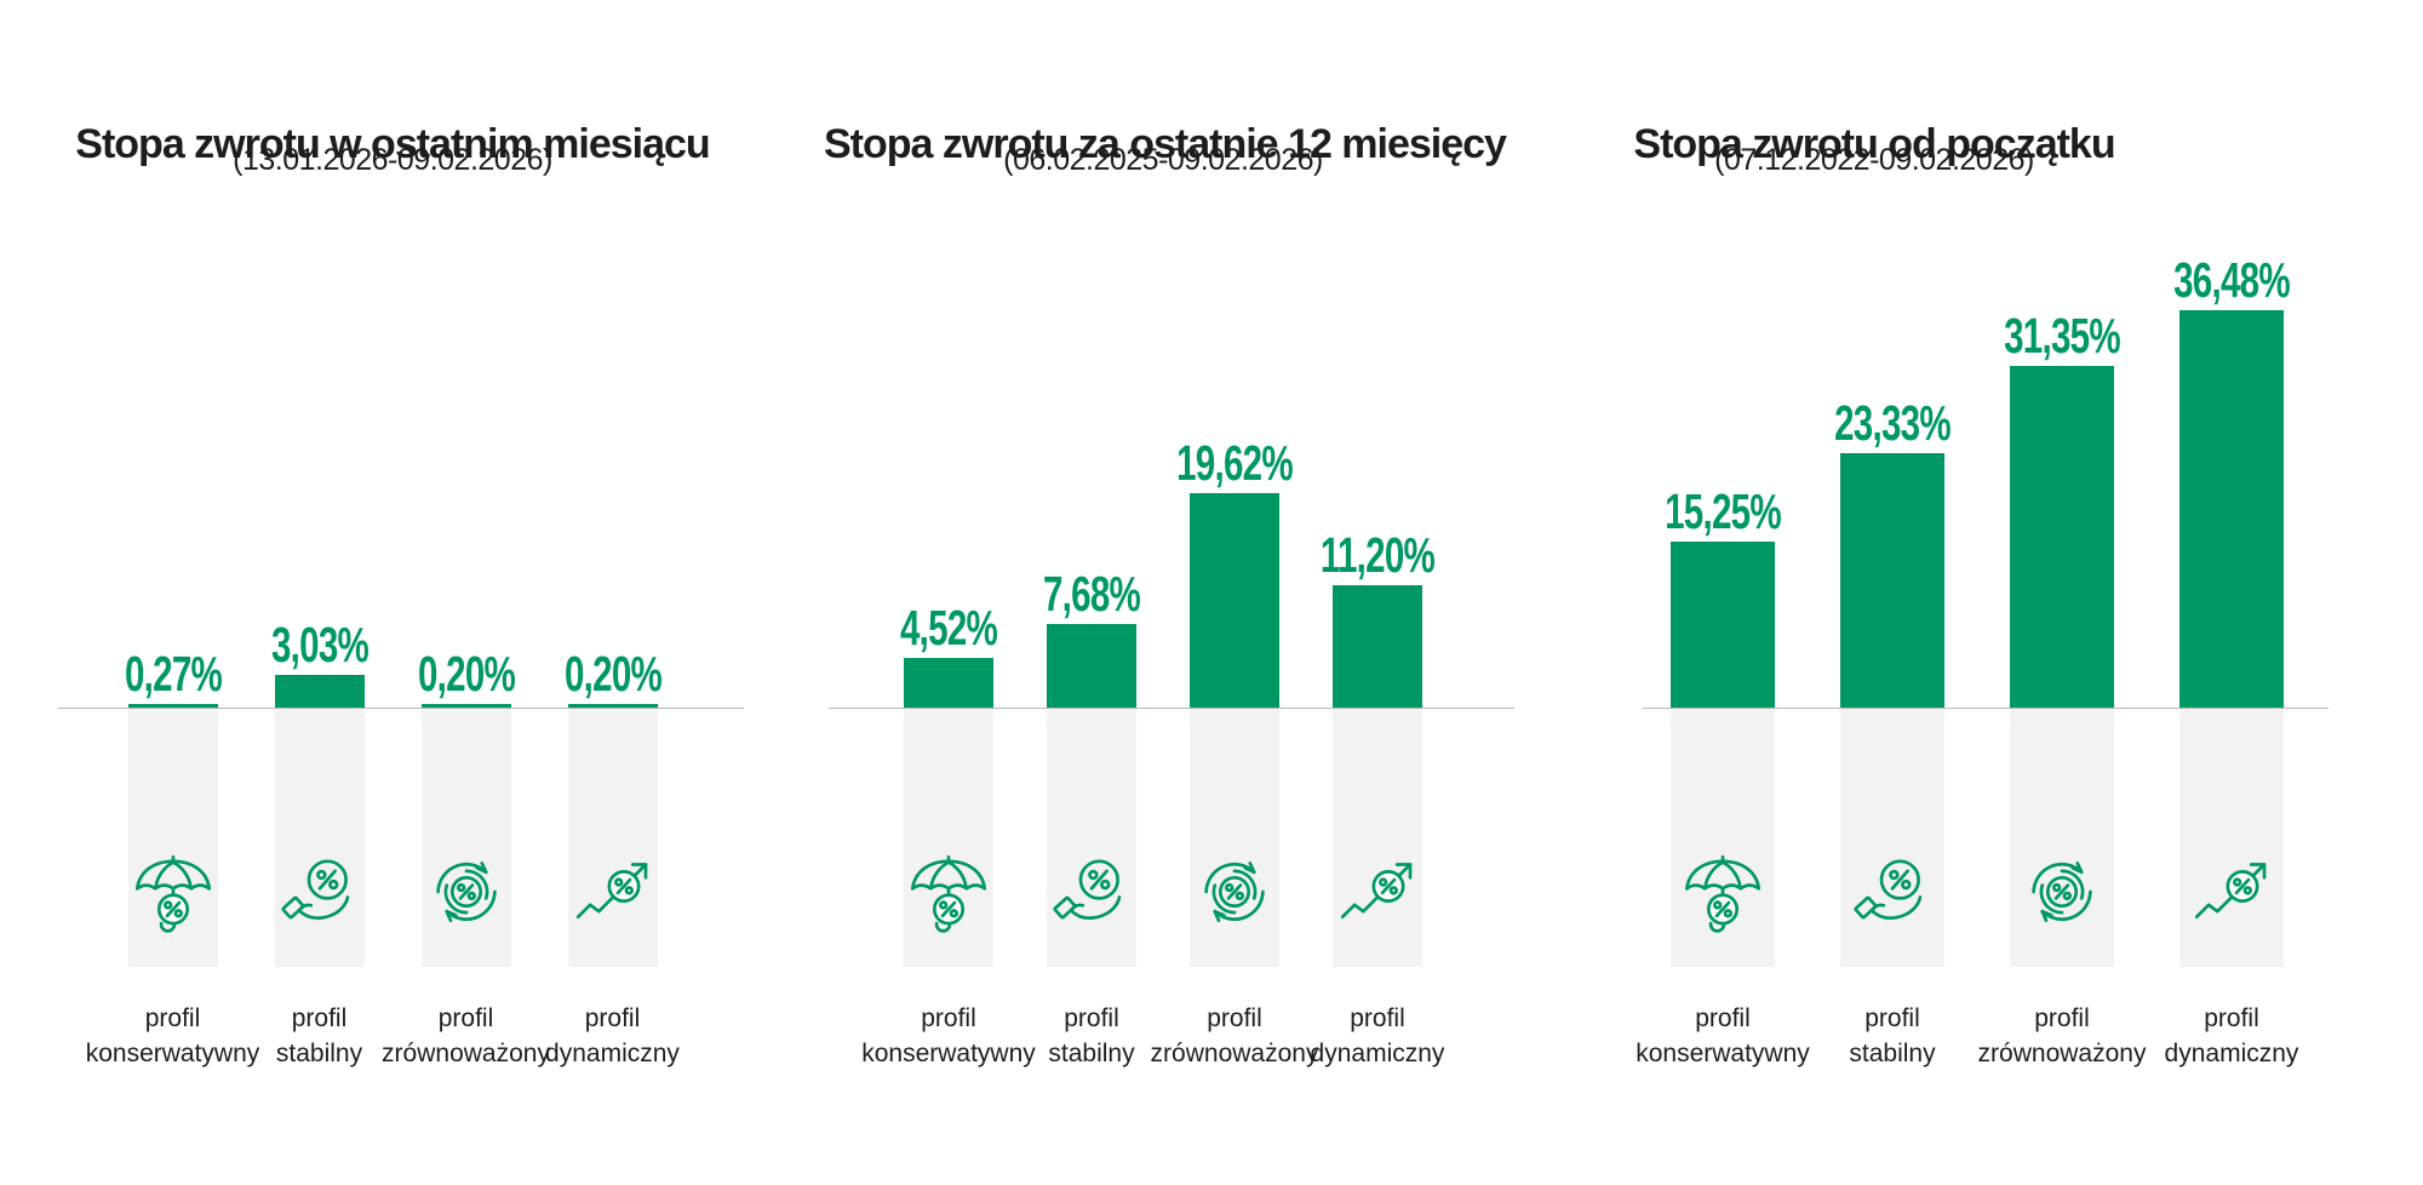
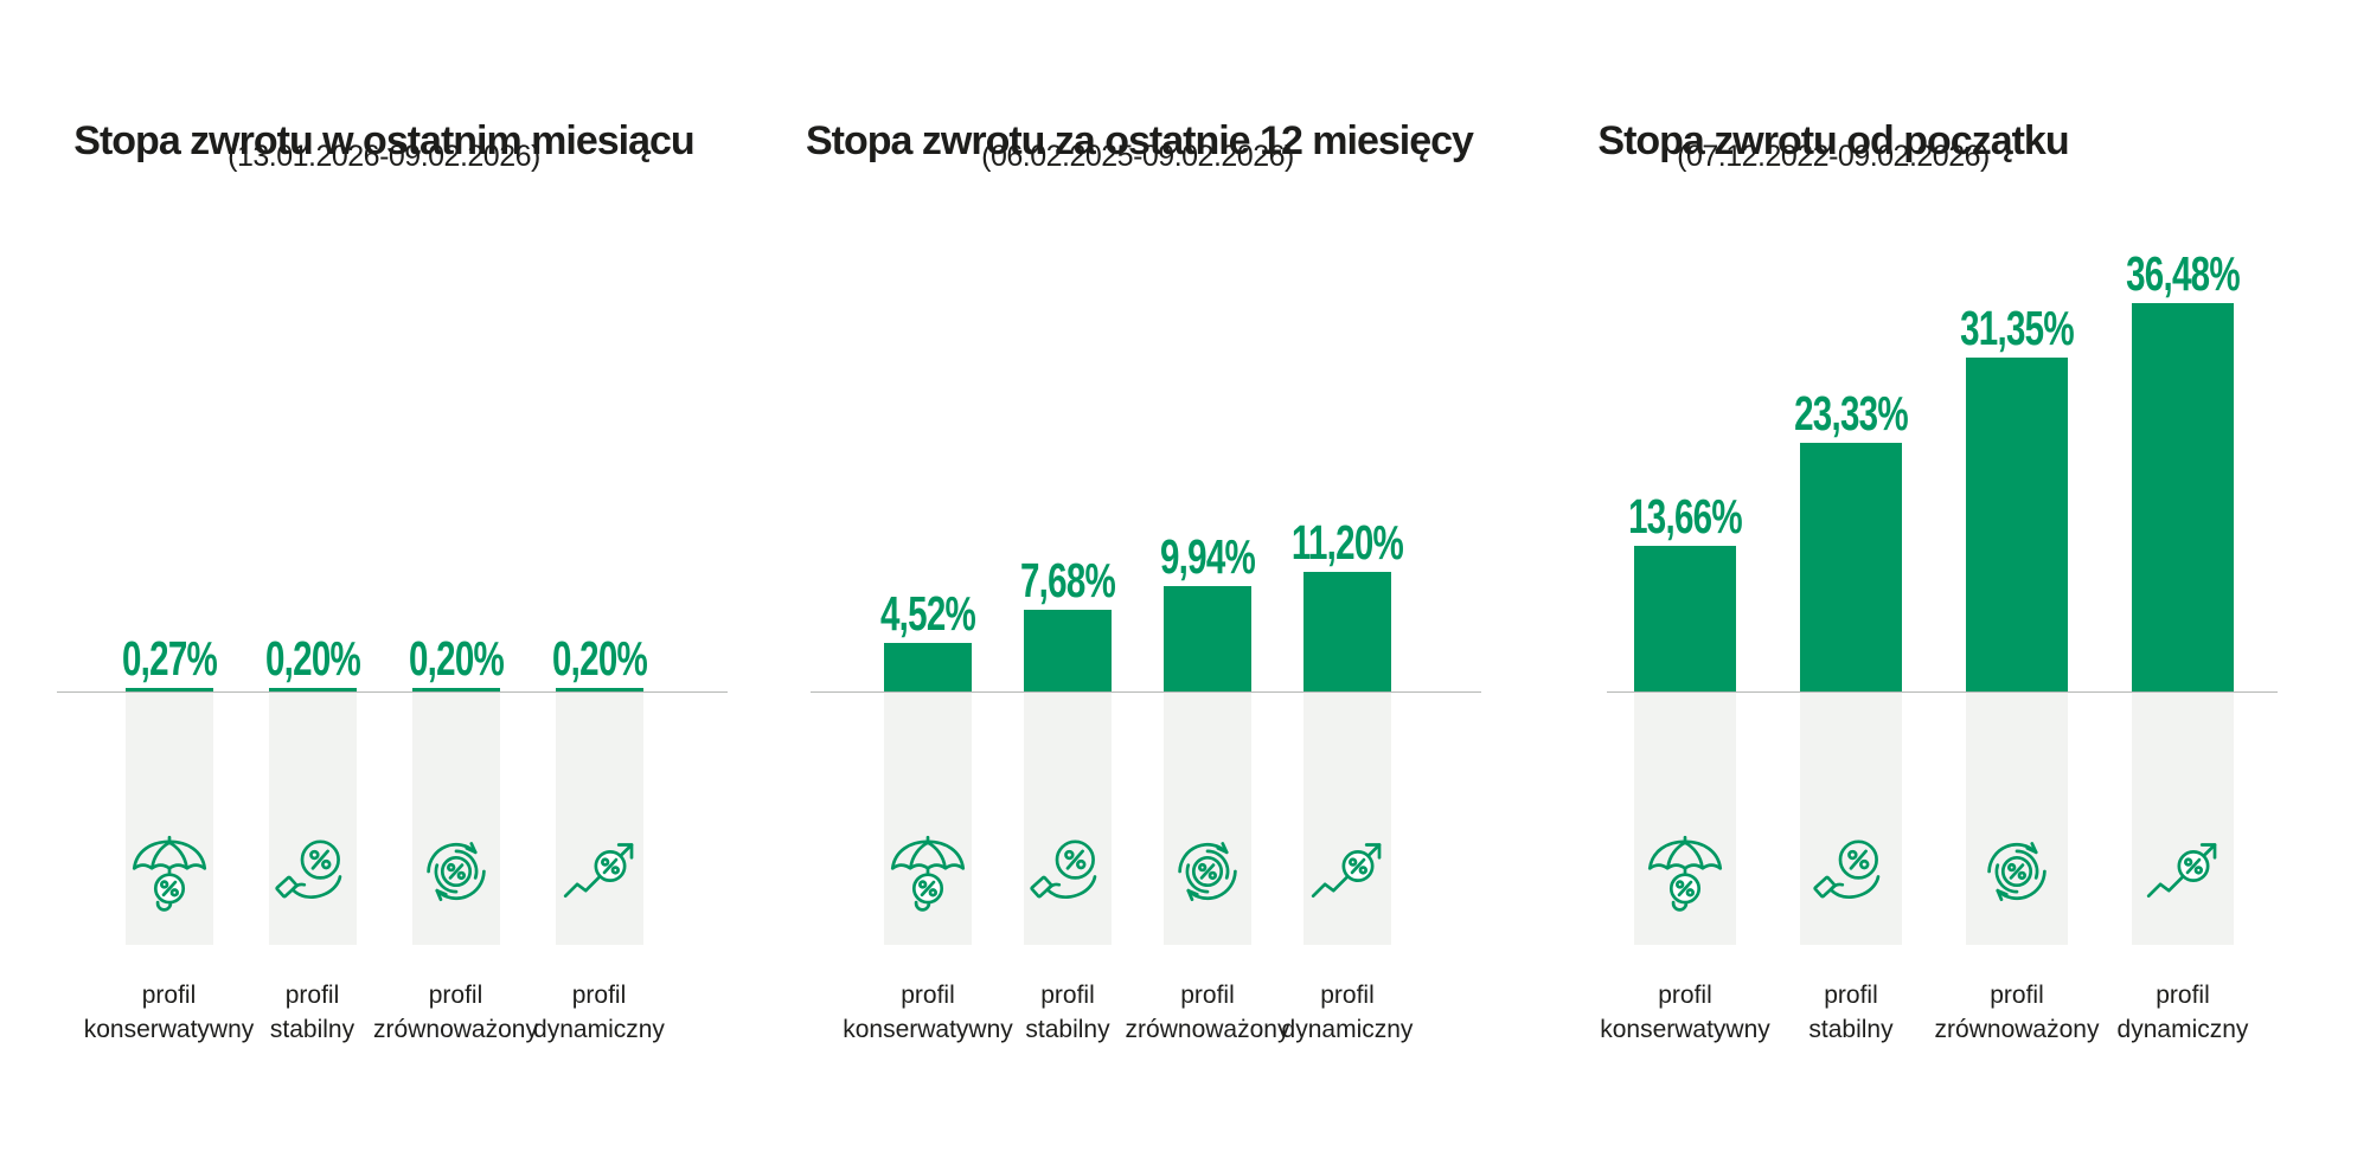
Stopa zwrotu w ostatnim miesiącu/profil stabilny: 3,03% -> 0,20%
Stopa zwrotu za ostatnie 12 miesięcy/profil zrównoważony: 19,62% -> 9,94%
Stopa zwrotu od początku/profil konserwatywny: 15,25% -> 13,66%
